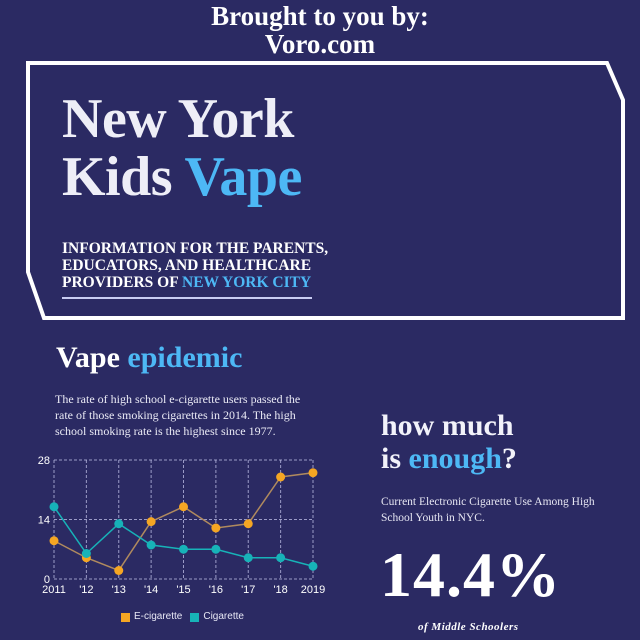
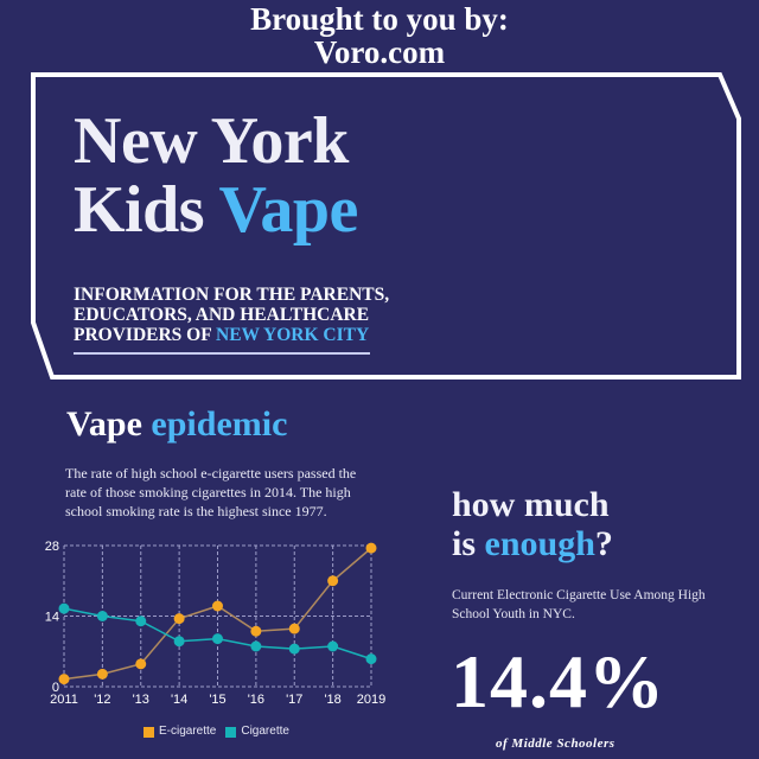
E-cigarette/2011: 9 -> 2
Cigarette/2011: 17 -> 16
E-cigarette/'12: 5 -> 2
Cigarette/'12: 6 -> 14
E-cigarette/'13: 2 -> 4
Cigarette/'14: 8 -> 9
E-cigarette/'15: 17 -> 16
Cigarette/'15: 7 -> 10
E-cigarette/'16: 12 -> 11
Cigarette/'16: 7 -> 8
E-cigarette/'17: 13 -> 12
Cigarette/'17: 5 -> 8
E-cigarette/'18: 24 -> 21
Cigarette/'18: 5 -> 8
E-cigarette/2019: 25 -> 28
Cigarette/2019: 3 -> 6
